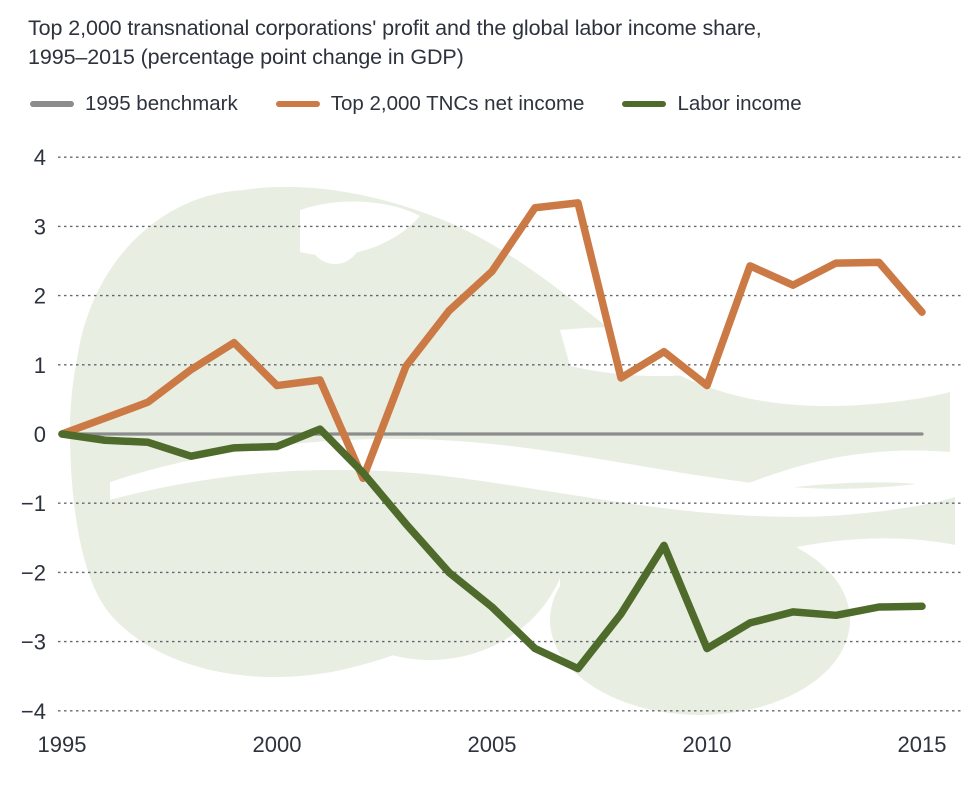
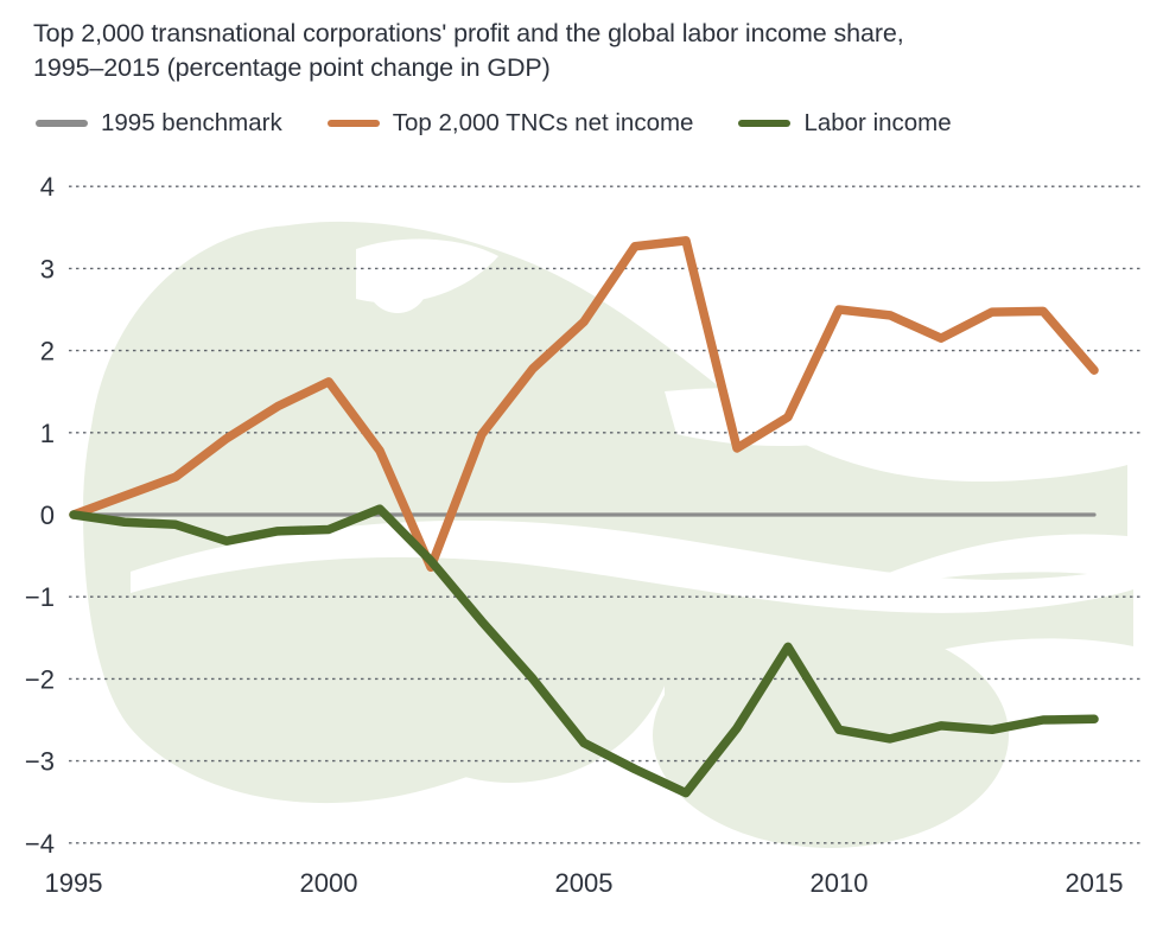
Top 2,000 TNCs net income/2000: 0.7 -> 1.6
Labor income/2005: -2.5 -> -2.8
Top 2,000 TNCs net income/2010: 0.7 -> 2.5
Labor income/2010: -3.1 -> -2.6
